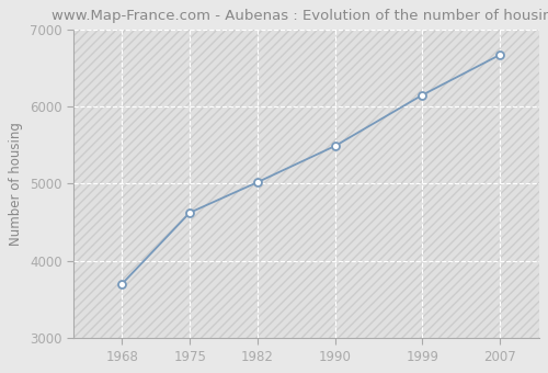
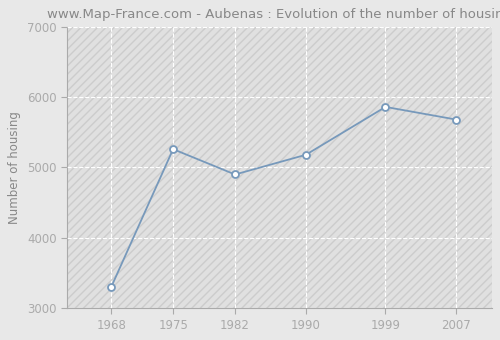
1968: 3700 -> 3300
1975: 4620 -> 5260
1982: 5020 -> 4900
1990: 5490 -> 5180
1999: 6150 -> 5860
2007: 6670 -> 5680
